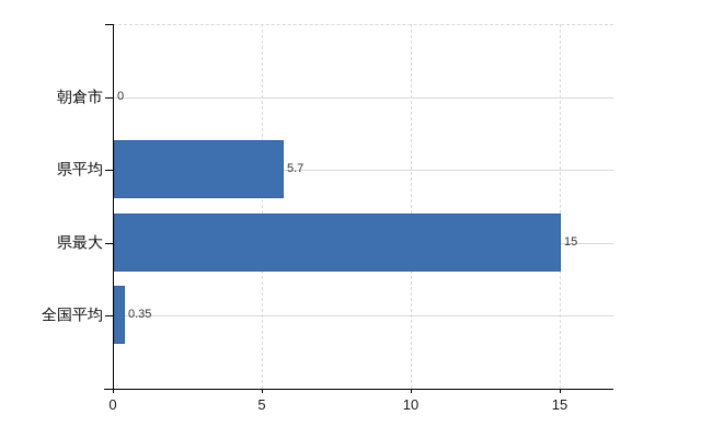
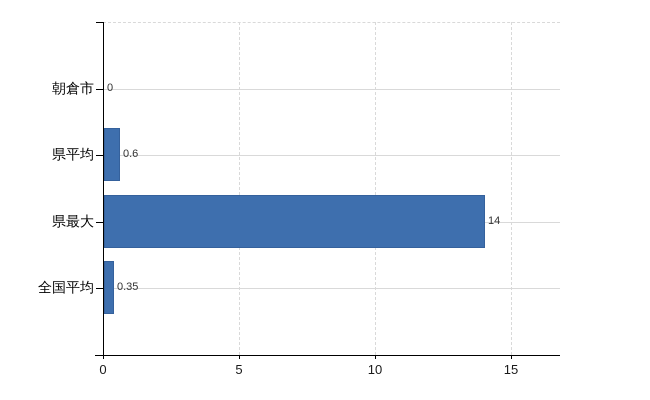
県平均: 5.7 -> 0.6
県最大: 15 -> 14
